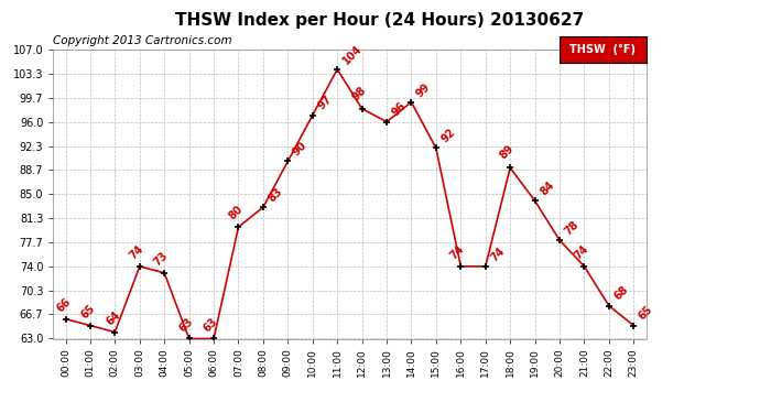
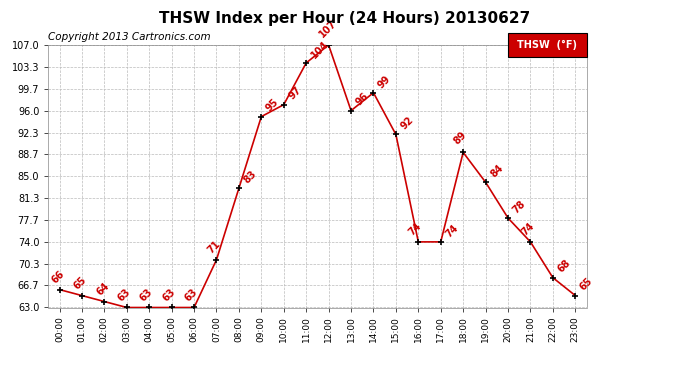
03:00: 74 -> 63
04:00: 73 -> 63
07:00: 80 -> 71
09:00: 90 -> 95
12:00: 98 -> 107
